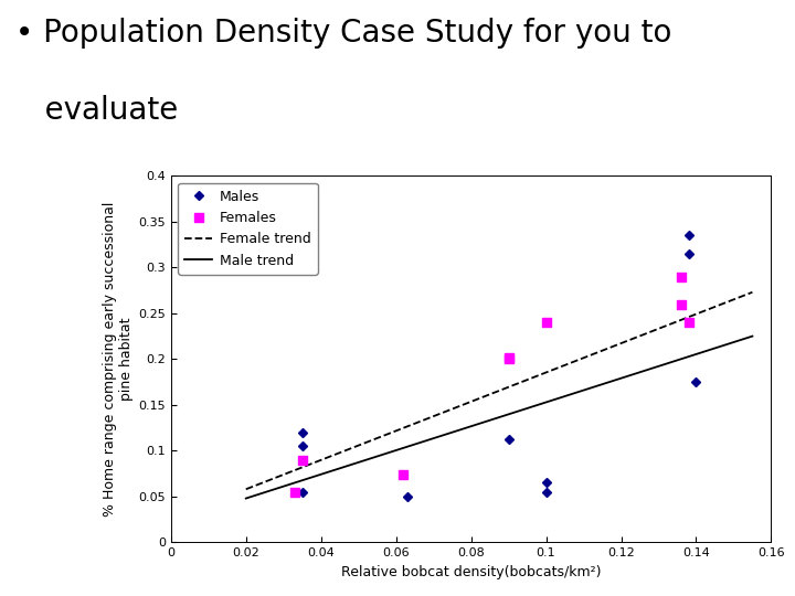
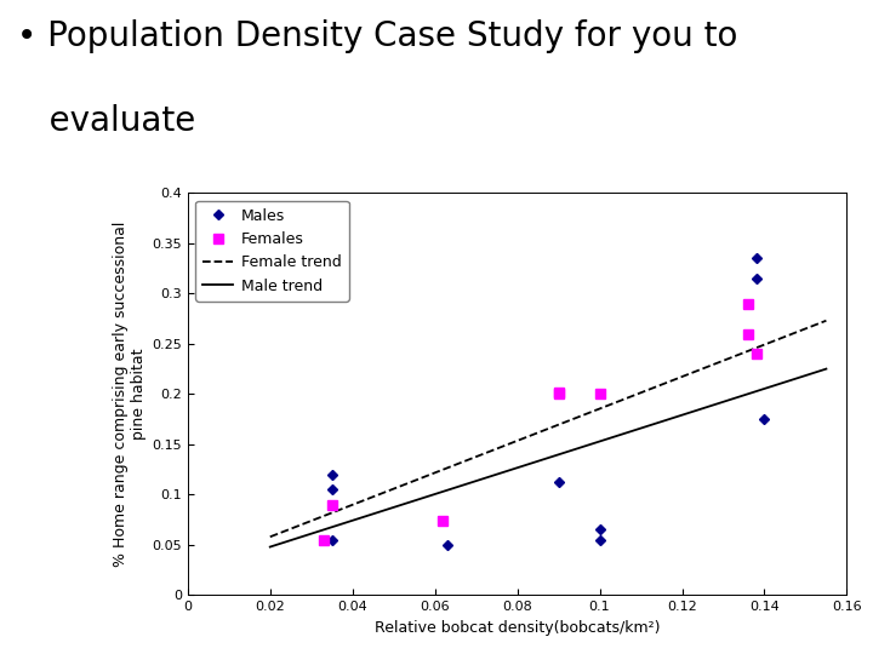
Females/0.1: 0.240 -> 0.200
